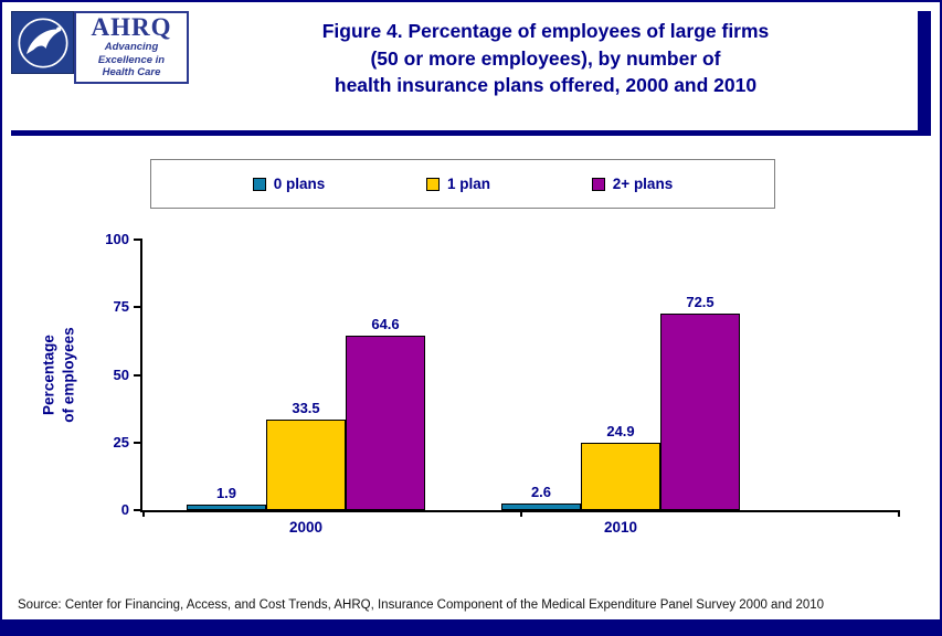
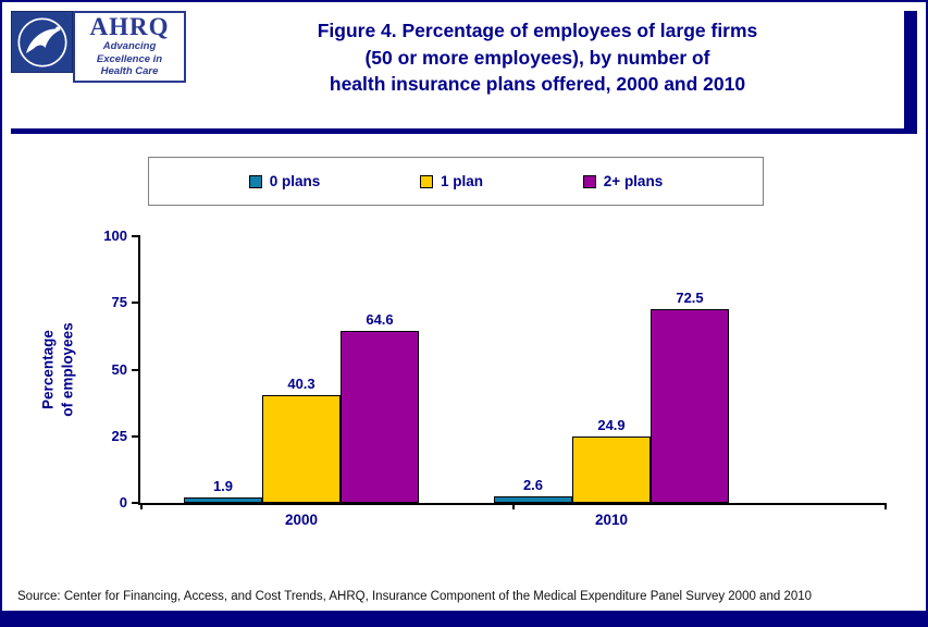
1 plan/2000: 33.5 -> 40.3
